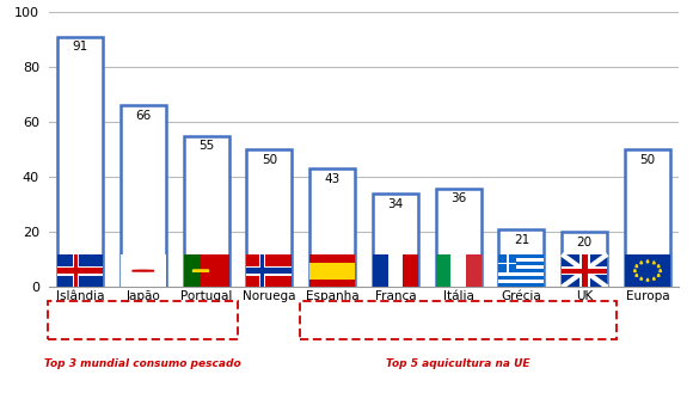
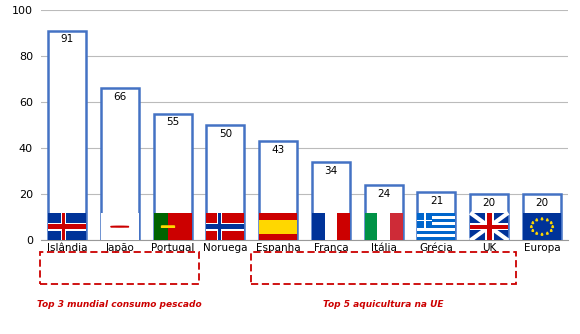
Itália: 36 -> 24
Europa: 50 -> 20
